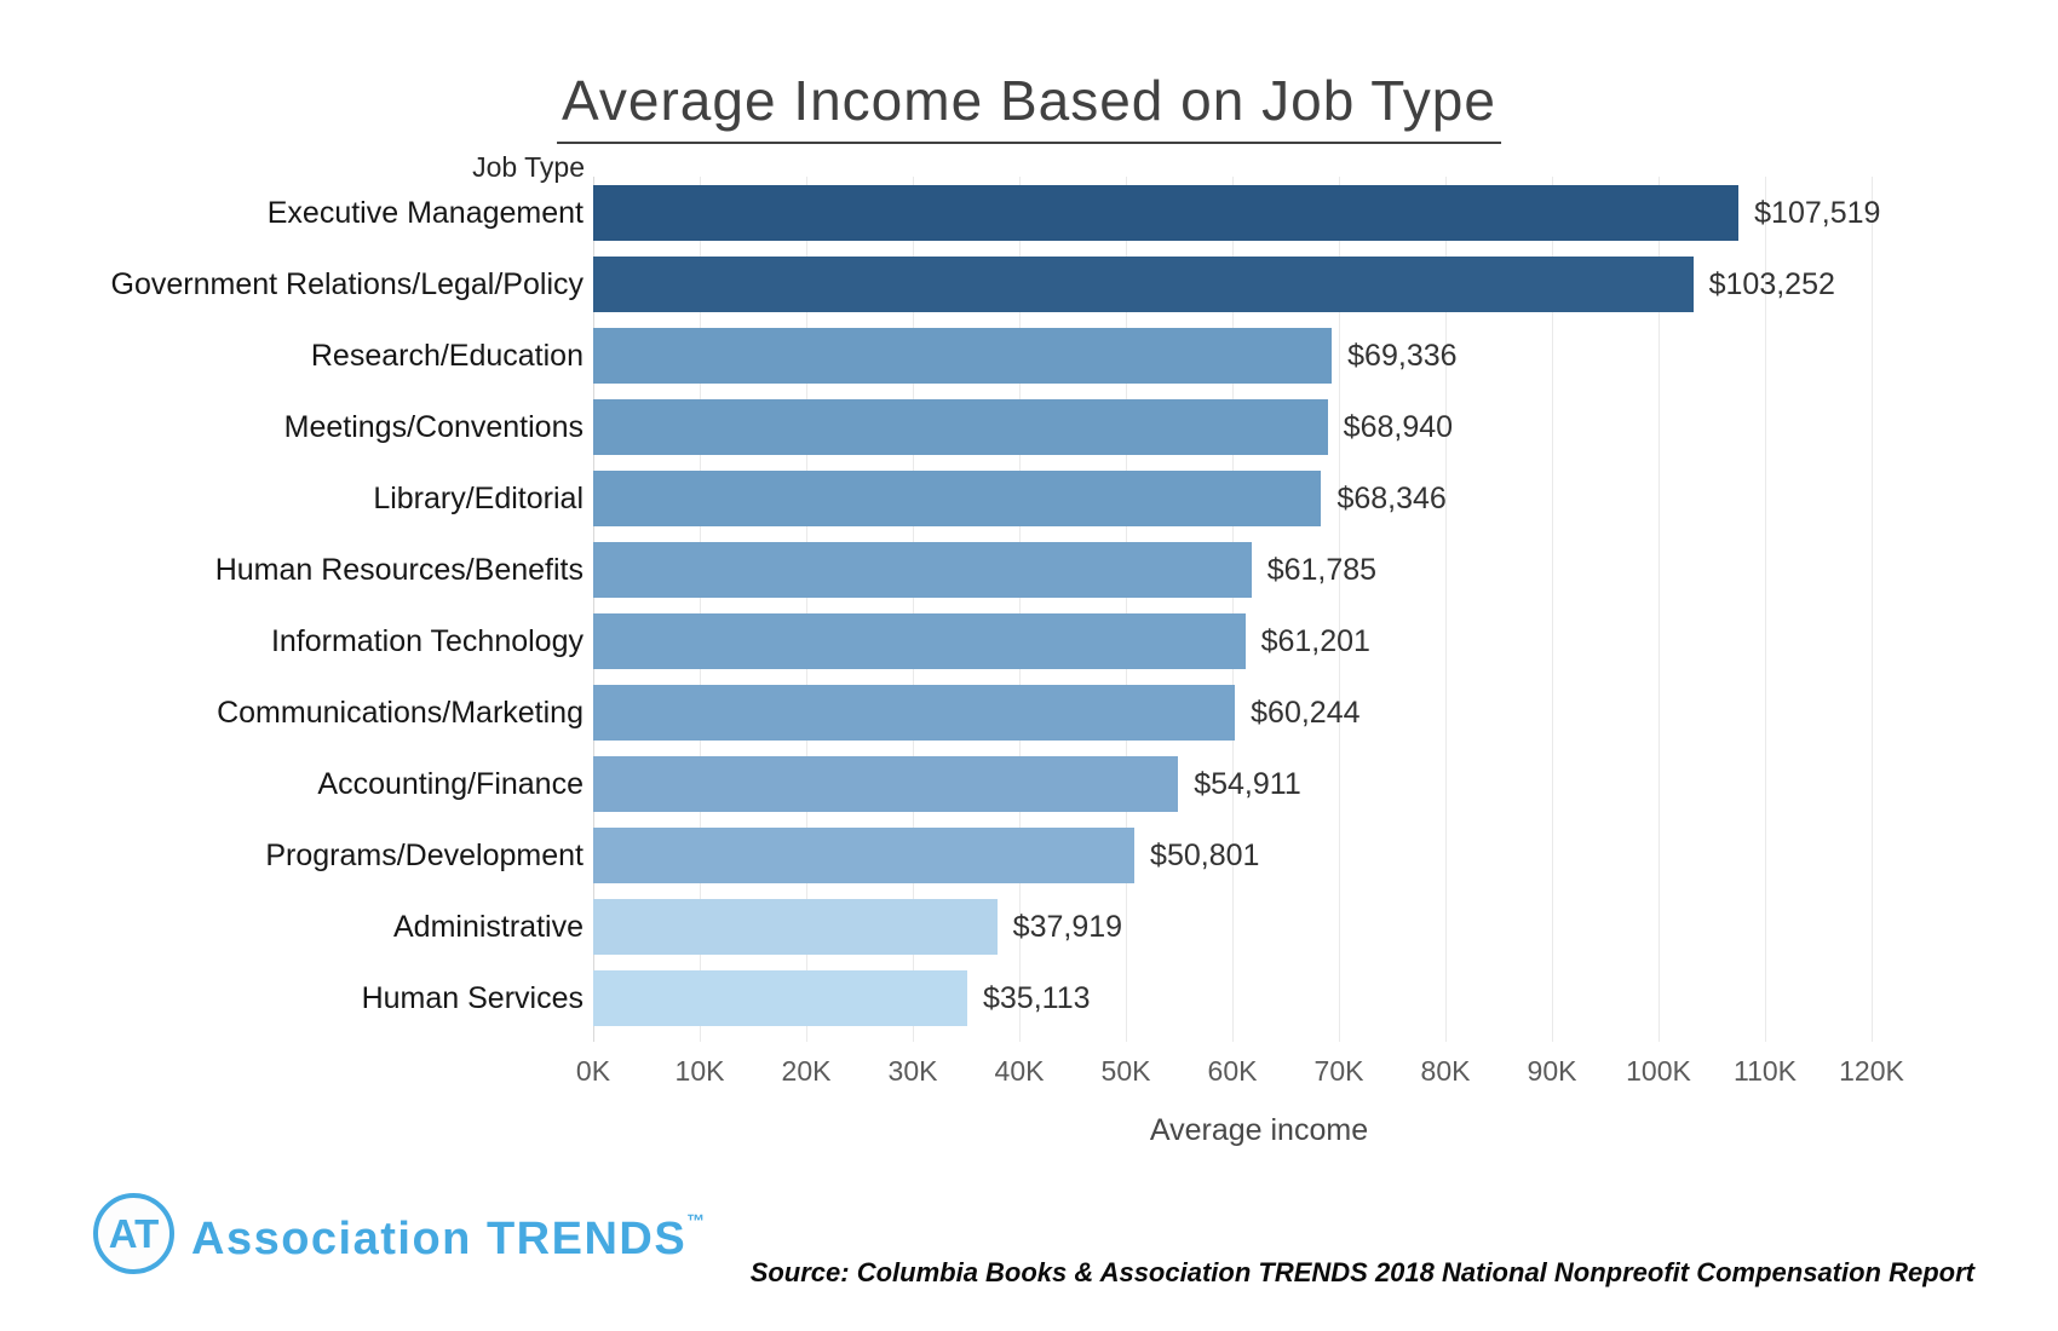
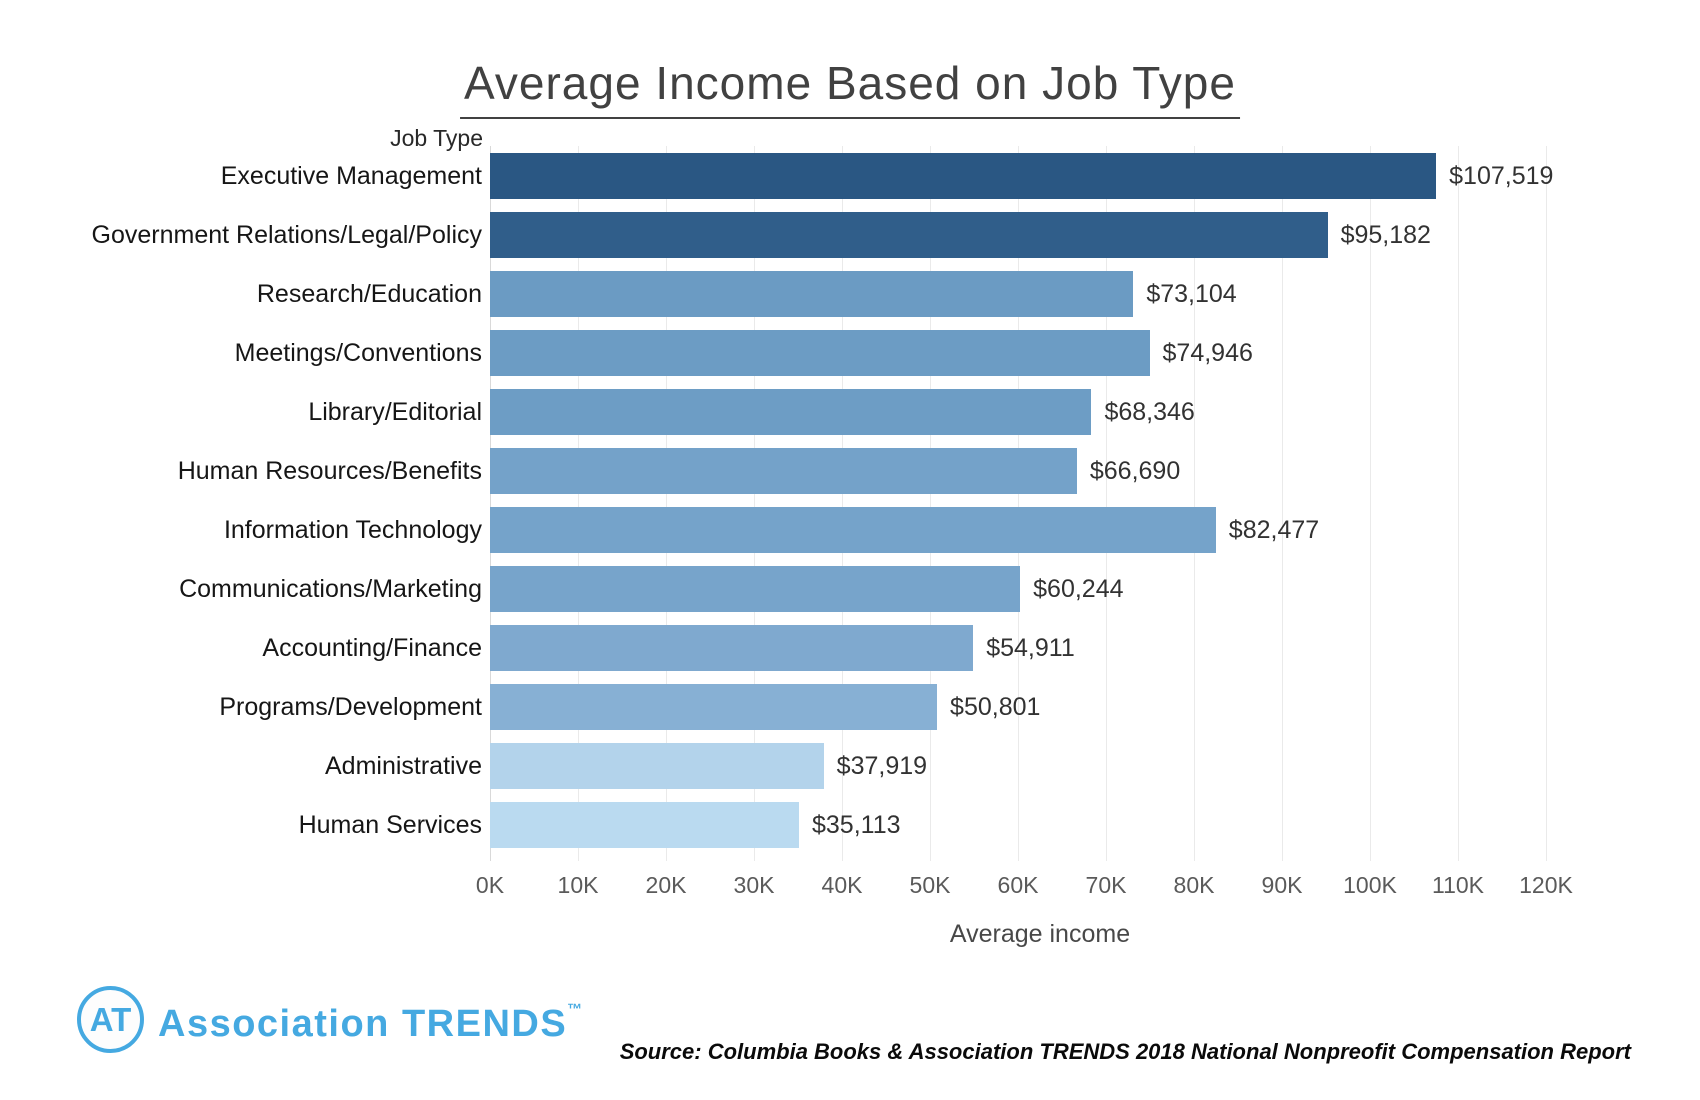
Government Relations/Legal/Policy: $103,252 -> $95,182
Research/Education: $69,336 -> $73,104
Meetings/Conventions: $68,940 -> $74,946
Human Resources/Benefits: $61,785 -> $66,690
Information Technology: $61,201 -> $82,477
